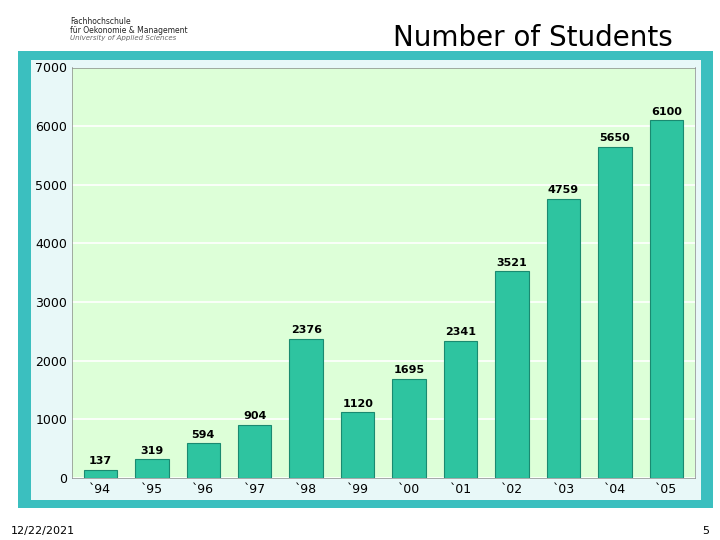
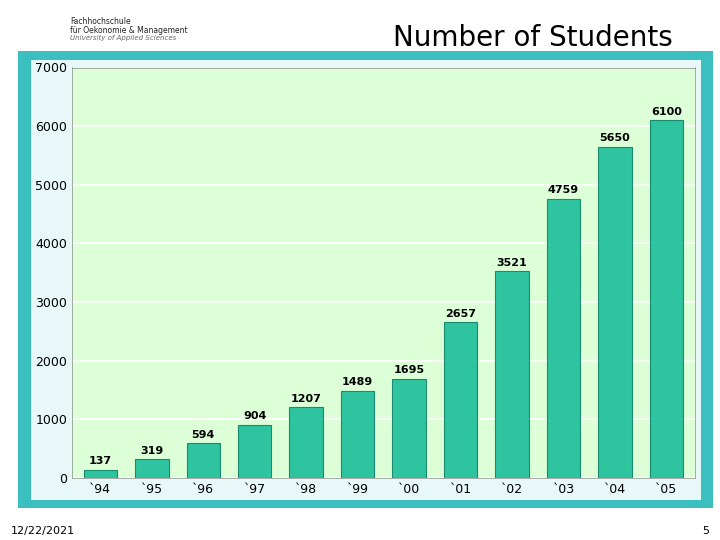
`98: 2376 -> 1207
`99: 1120 -> 1489
`01: 2341 -> 2657
